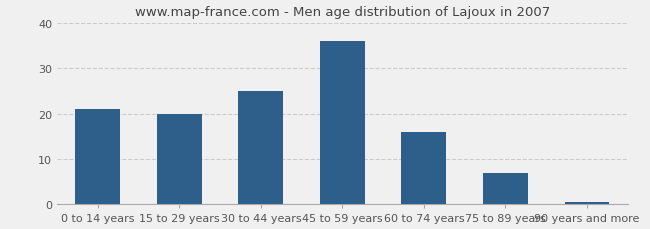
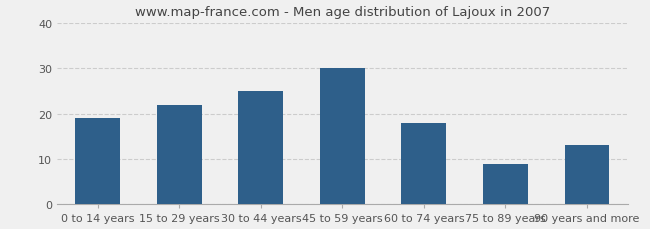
0 to 14 years: 21.0 -> 19.0
15 to 29 years: 20.0 -> 22.0
45 to 59 years: 36.0 -> 30.0
60 to 74 years: 16.0 -> 18.0
75 to 89 years: 7.0 -> 9.0
90 years and more: 0.5 -> 13.0
